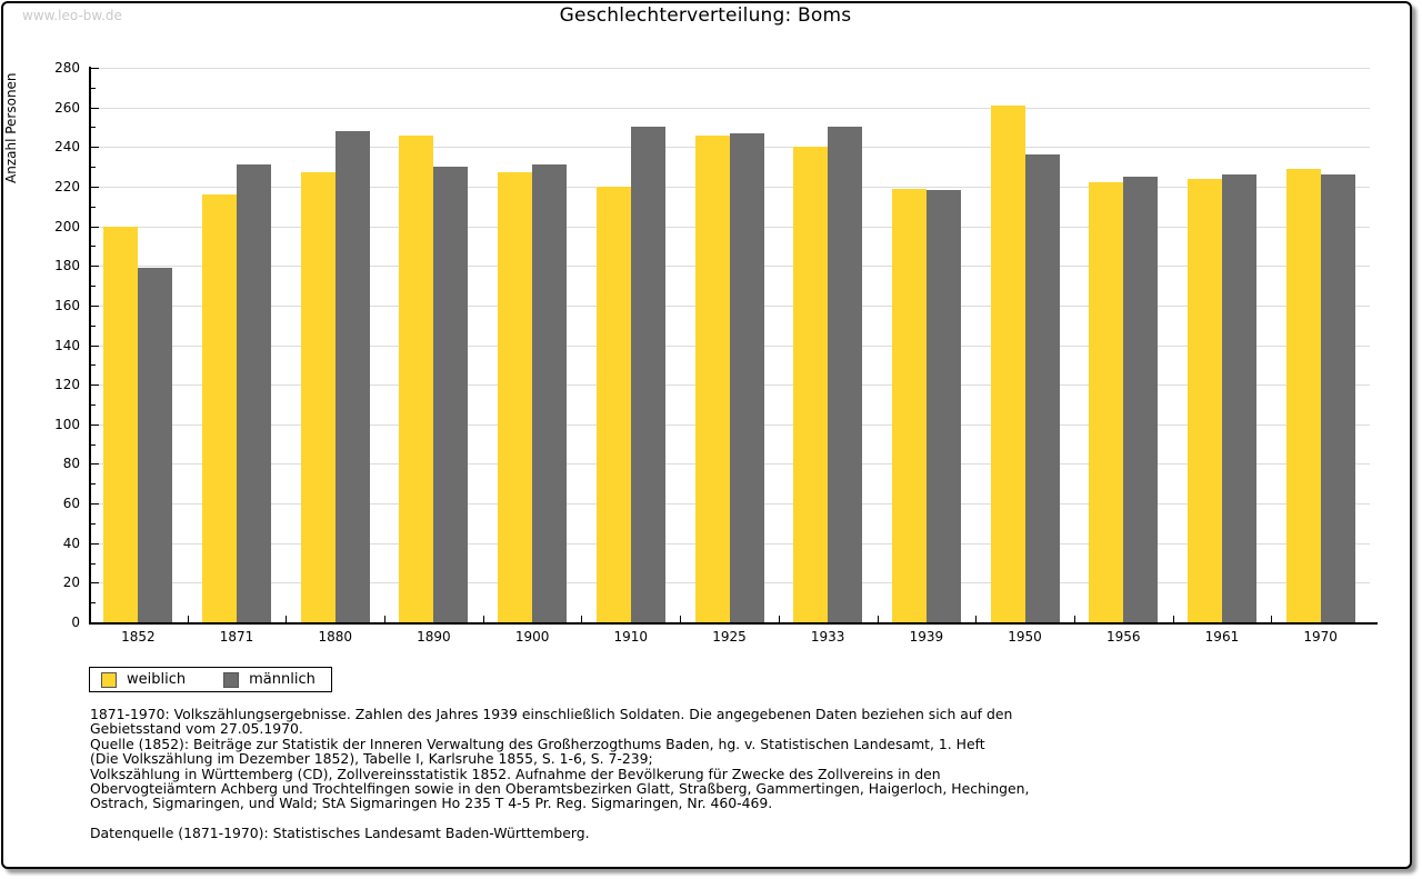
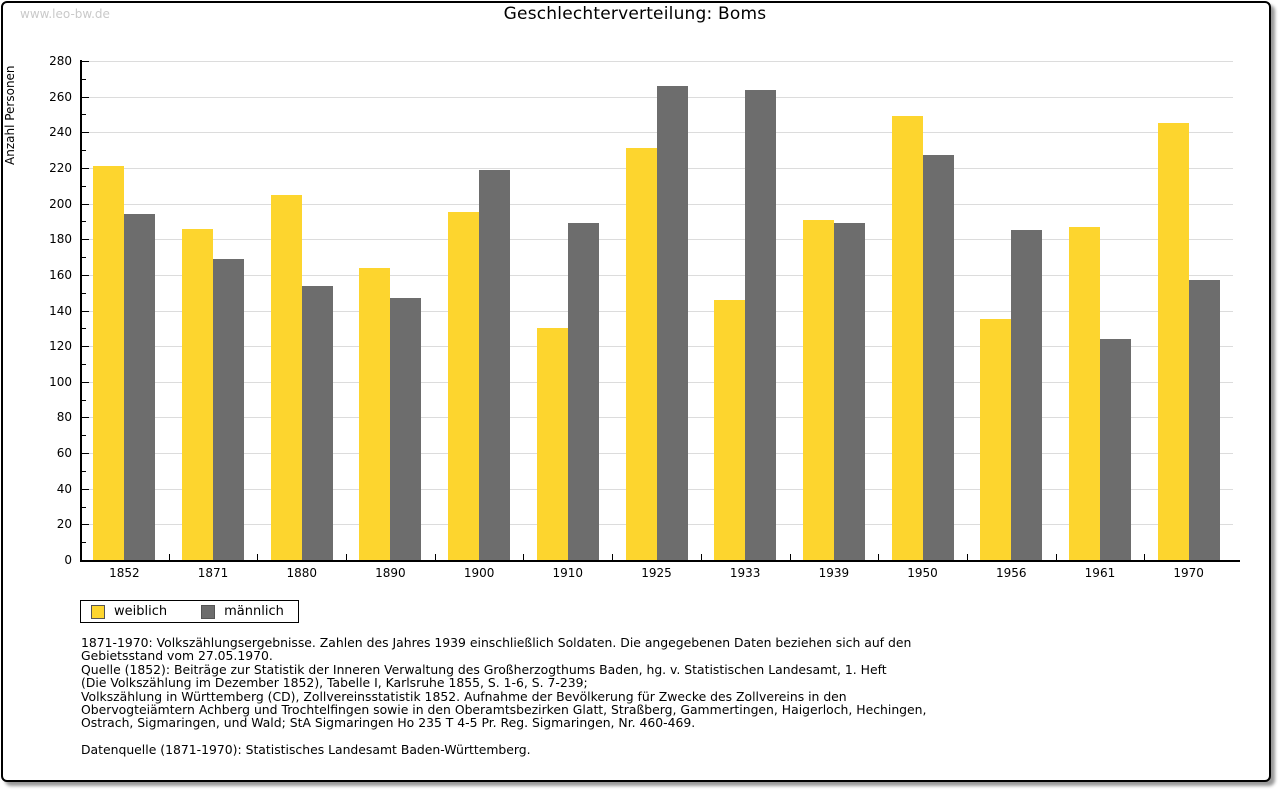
weiblich/1852: 200 -> 221
männlich/1852: 179 -> 194
weiblich/1871: 216 -> 186
männlich/1871: 231 -> 169
weiblich/1880: 227 -> 205
männlich/1880: 248 -> 154
weiblich/1890: 246 -> 164
männlich/1890: 230 -> 147
weiblich/1900: 227 -> 195
männlich/1900: 231 -> 219
weiblich/1910: 220 -> 130
männlich/1910: 250 -> 189
weiblich/1925: 246 -> 231
männlich/1925: 247 -> 266
weiblich/1933: 240 -> 146
männlich/1933: 250 -> 264
weiblich/1939: 219 -> 191
männlich/1939: 218 -> 189
weiblich/1950: 261 -> 249
männlich/1950: 236 -> 227
weiblich/1956: 222 -> 135
männlich/1956: 225 -> 185
weiblich/1961: 224 -> 187
männlich/1961: 226 -> 124
weiblich/1970: 229 -> 245
männlich/1970: 226 -> 157
